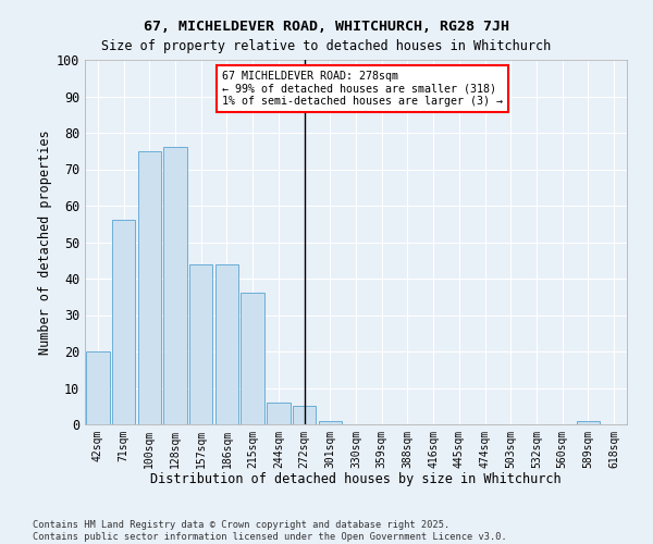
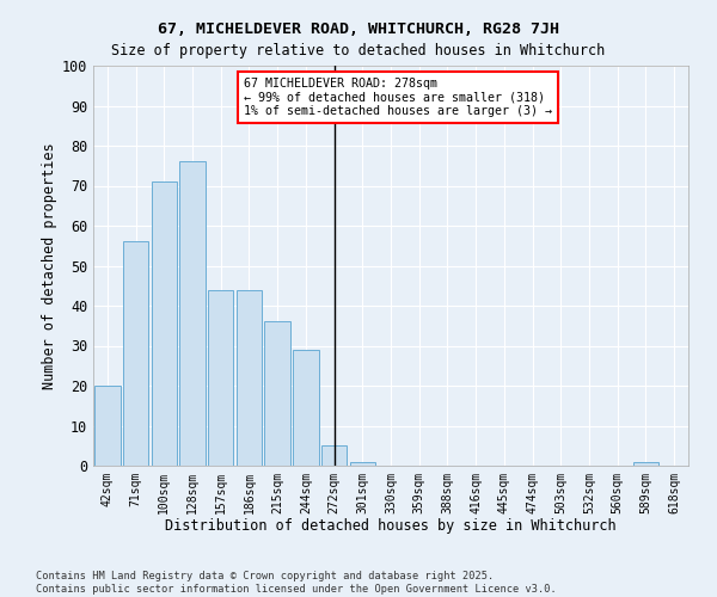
100sqm: 75 -> 71
244sqm: 6 -> 29
